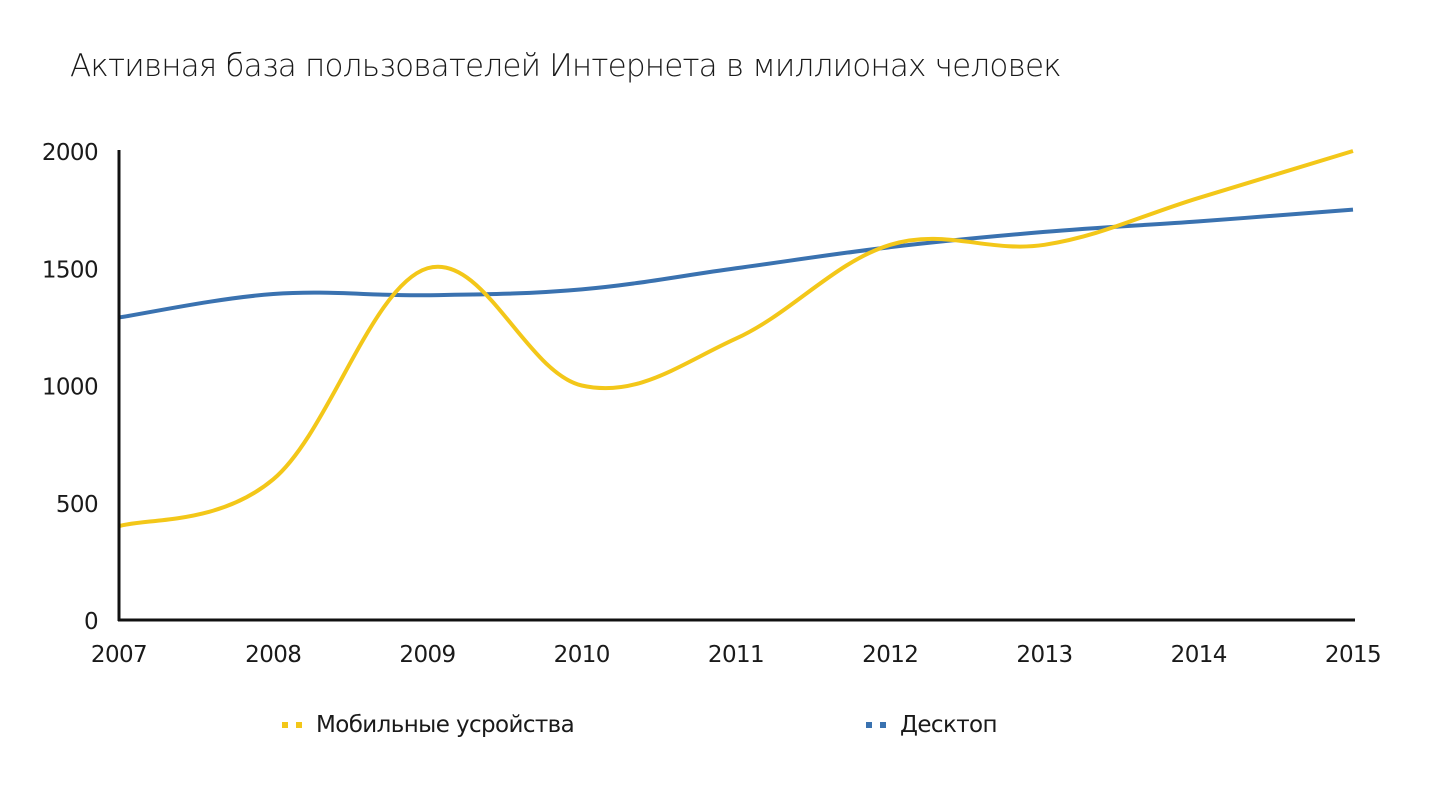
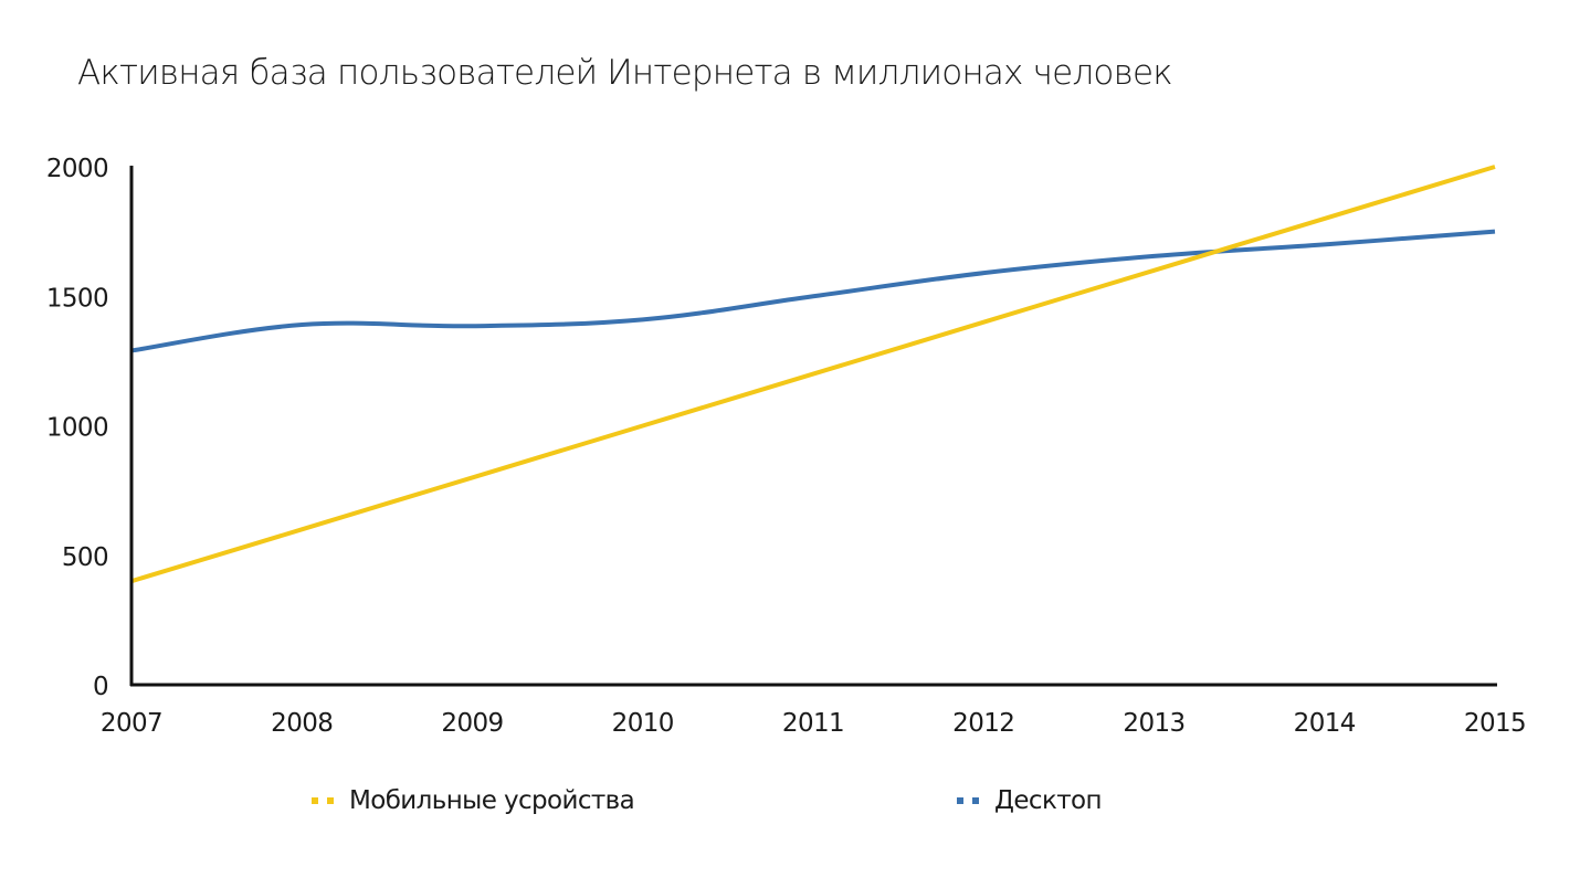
Мобильные усройства/2009: 1500 -> 800
Мобильные усройства/2012: 1600 -> 1400
